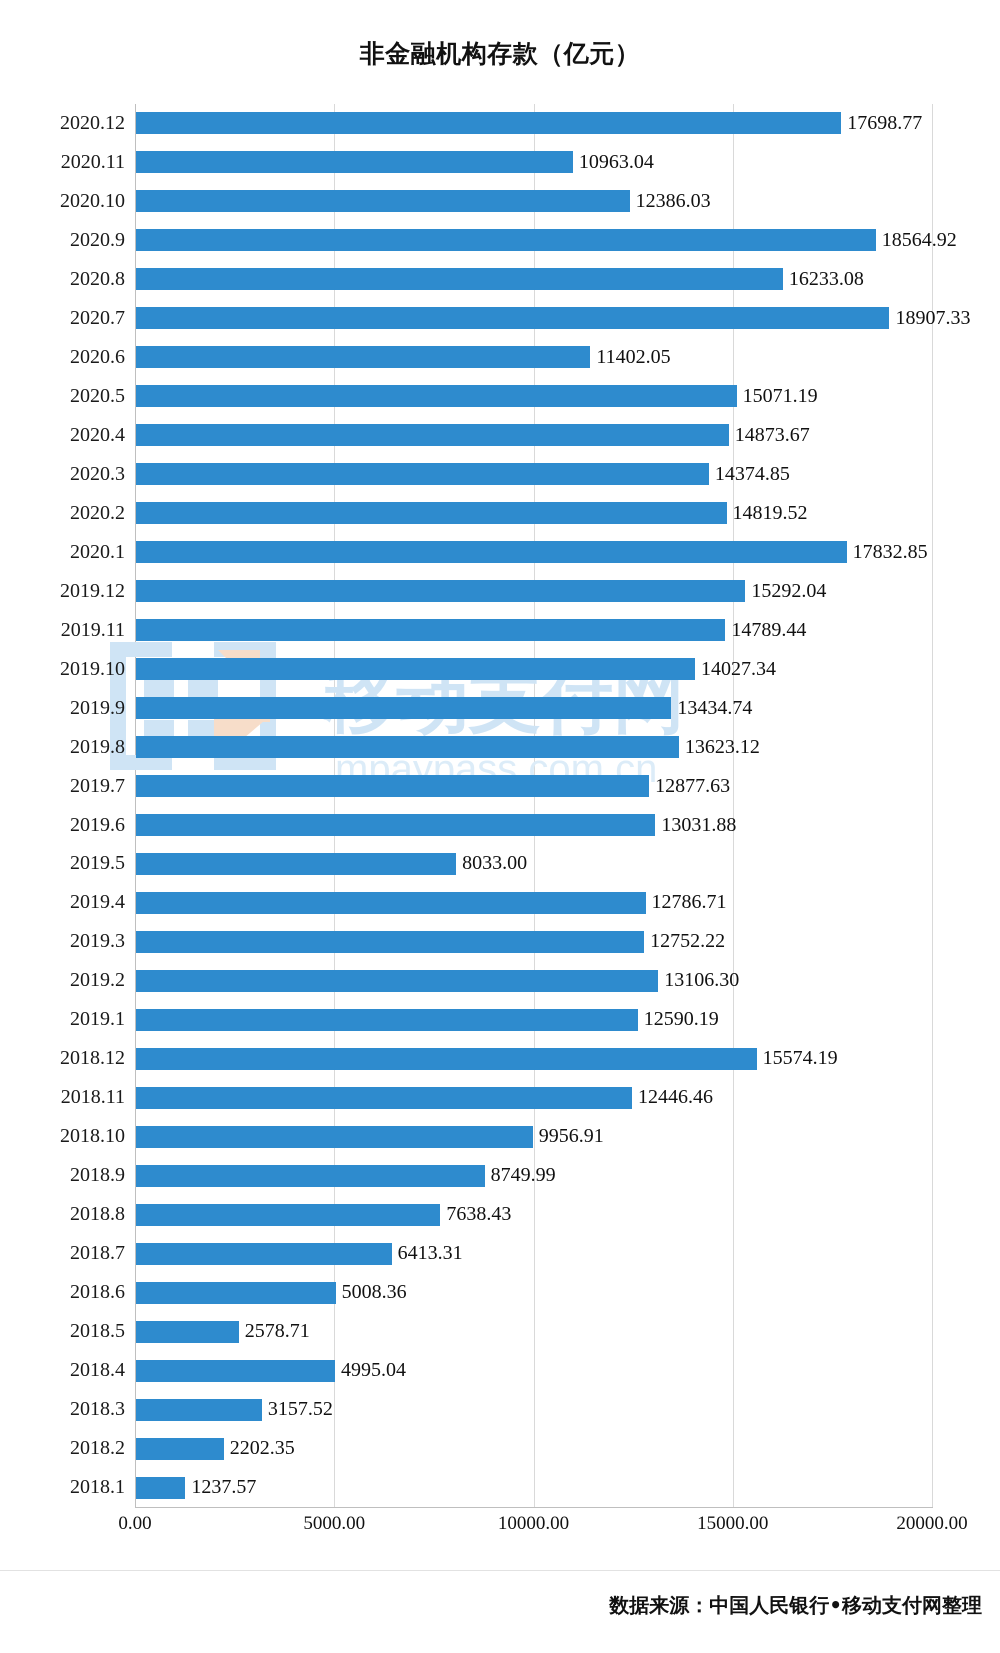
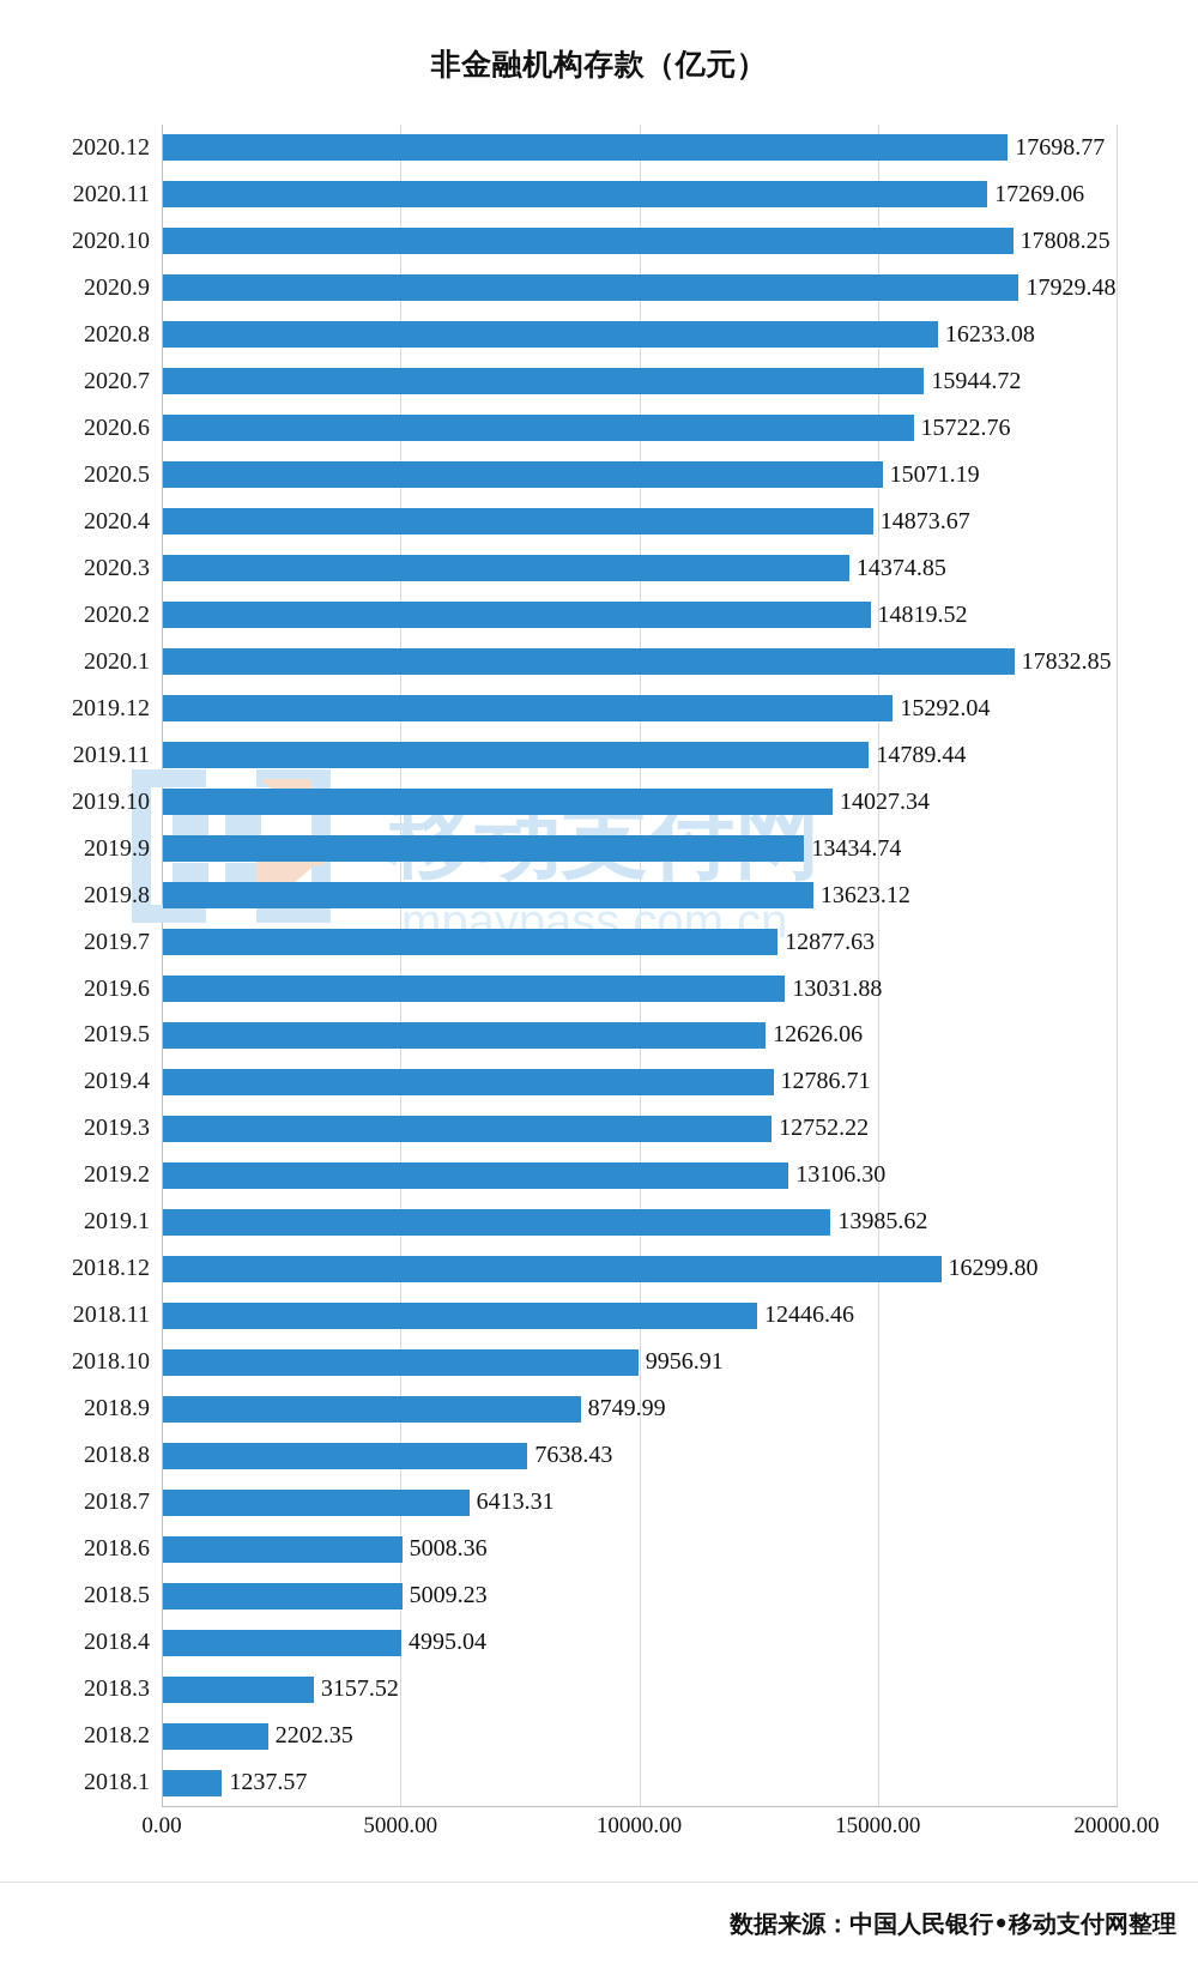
2020.11: 10963.04 -> 17269.06
2020.10: 12386.03 -> 17808.25
2020.9: 18564.92 -> 17929.48
2020.7: 18907.33 -> 15944.72
2020.6: 11402.05 -> 15722.76
2019.5: 8033.00 -> 12626.06
2019.1: 12590.19 -> 13985.62
2018.12: 15574.19 -> 16299.80
2018.5: 2578.71 -> 5009.23
